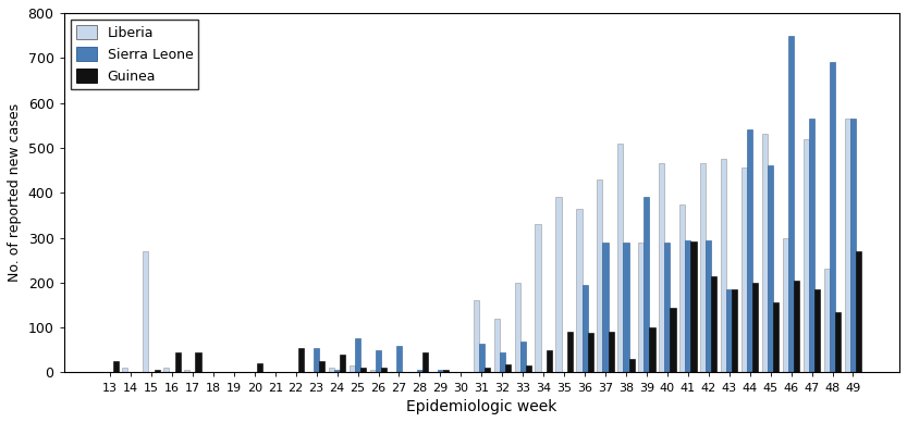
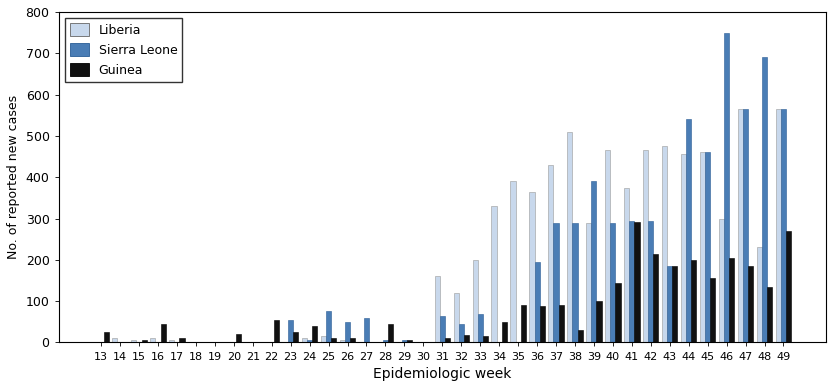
Liberia/15: 270 -> 5
Guinea/17: 45 -> 12
Liberia/45: 530 -> 460
Liberia/47: 520 -> 565
